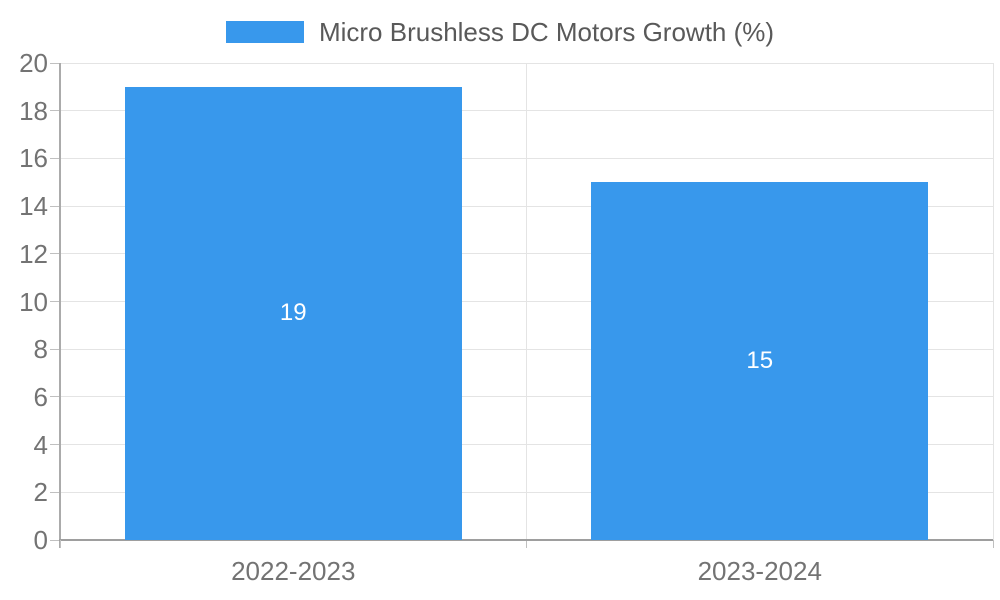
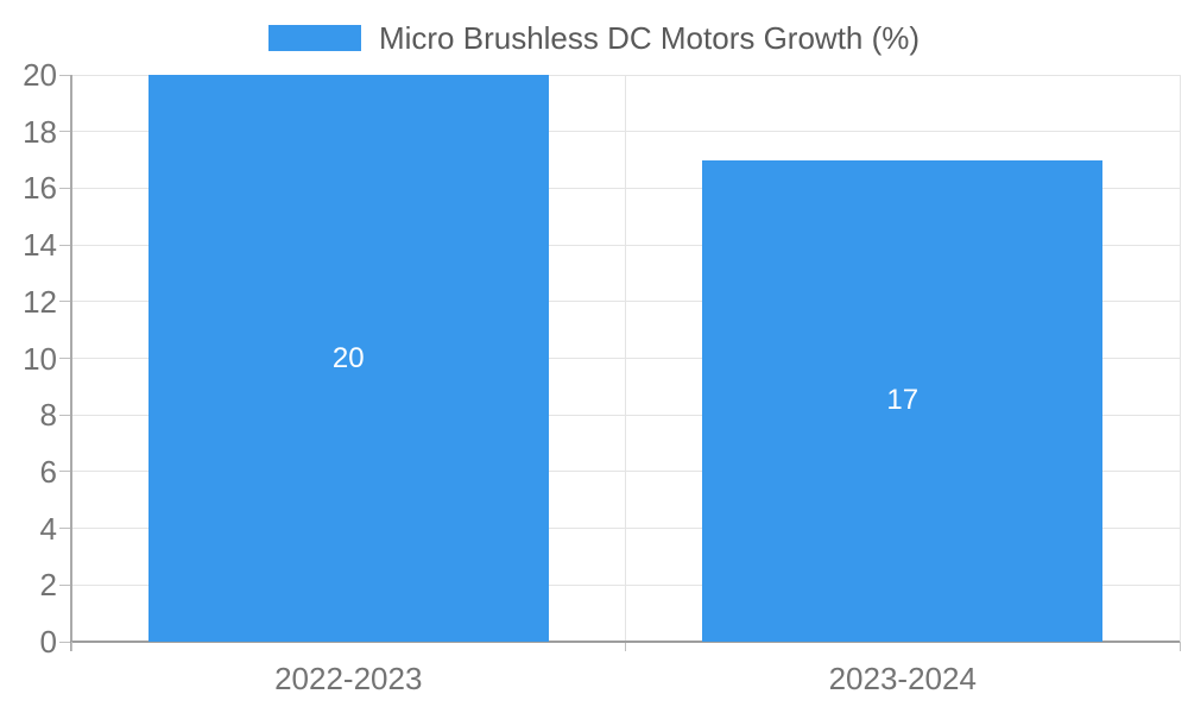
2022-2023: 19 -> 20
2023-2024: 15 -> 17
